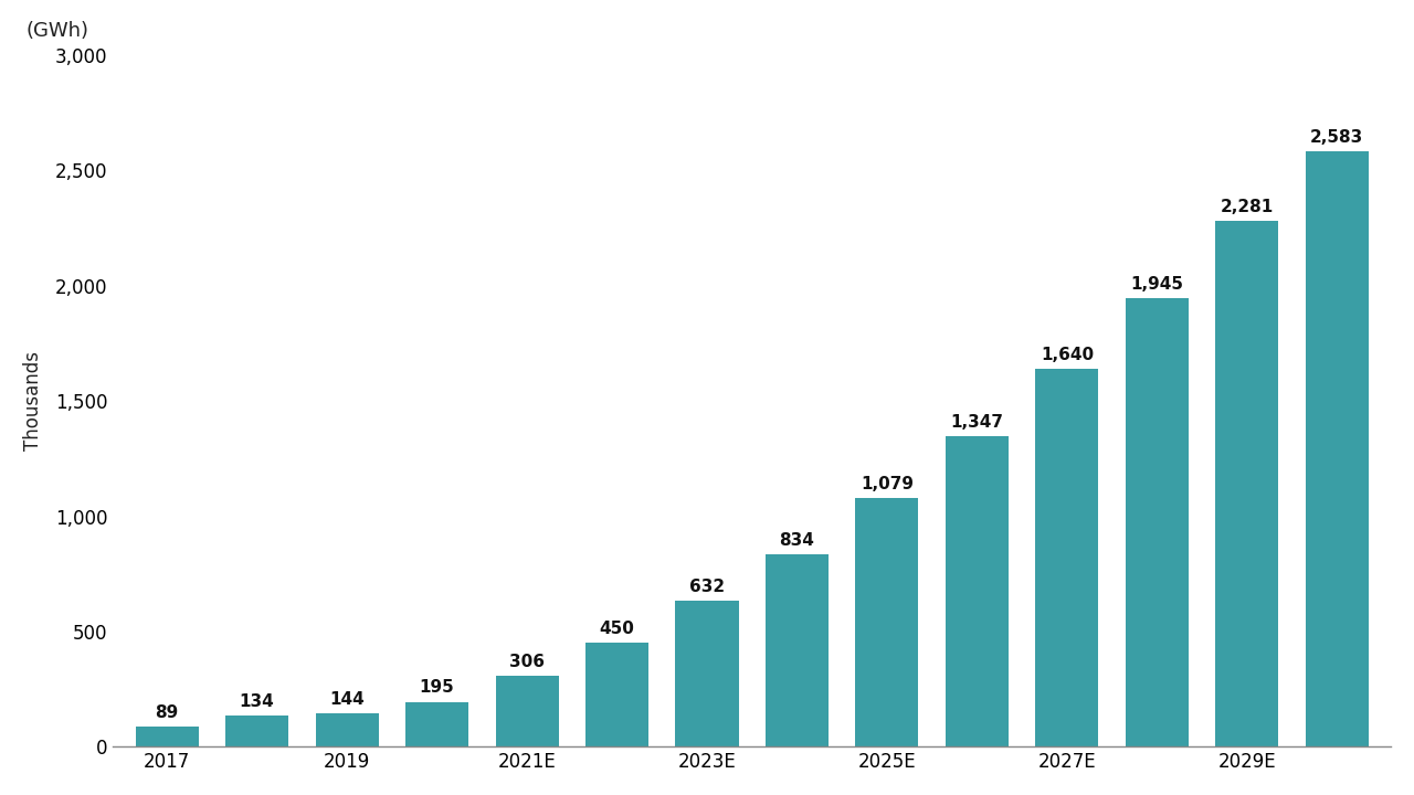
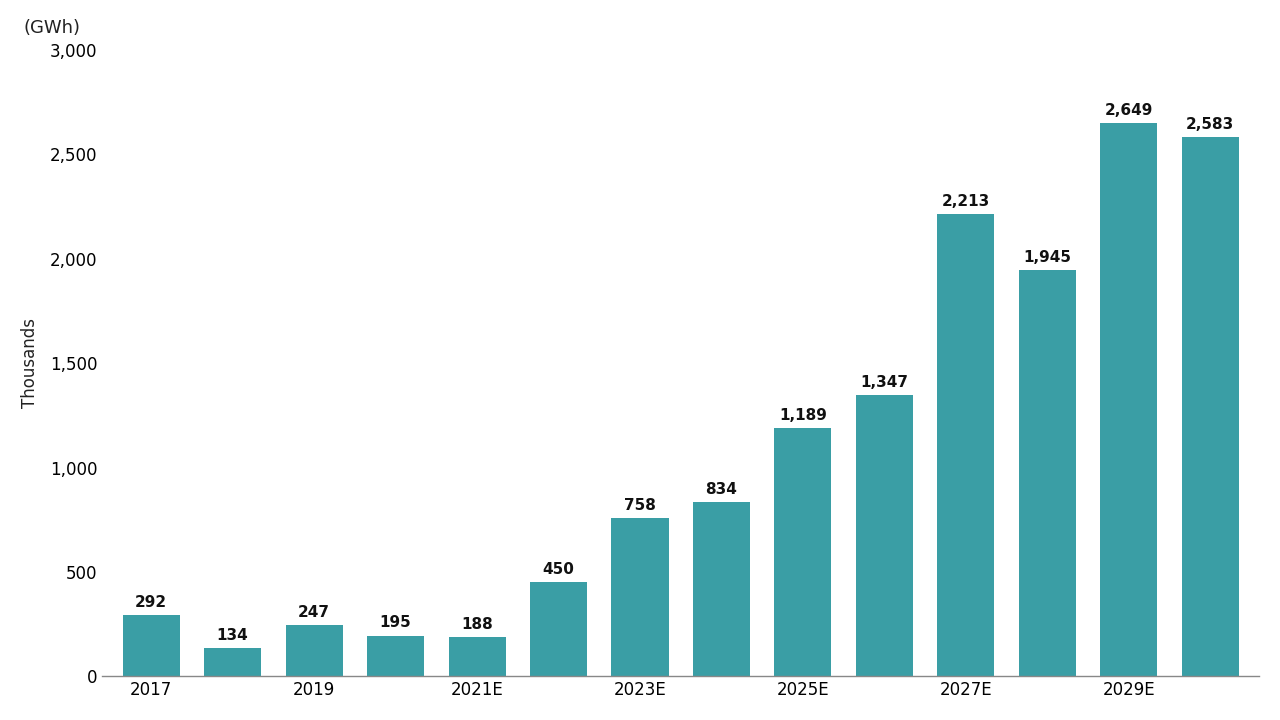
2017: 89 -> 292
2019: 144 -> 247
2021E: 306 -> 188
2023E: 632 -> 758
2025E: 1,079 -> 1,189
2027E: 1,640 -> 2,213
2029E: 2,281 -> 2,649
